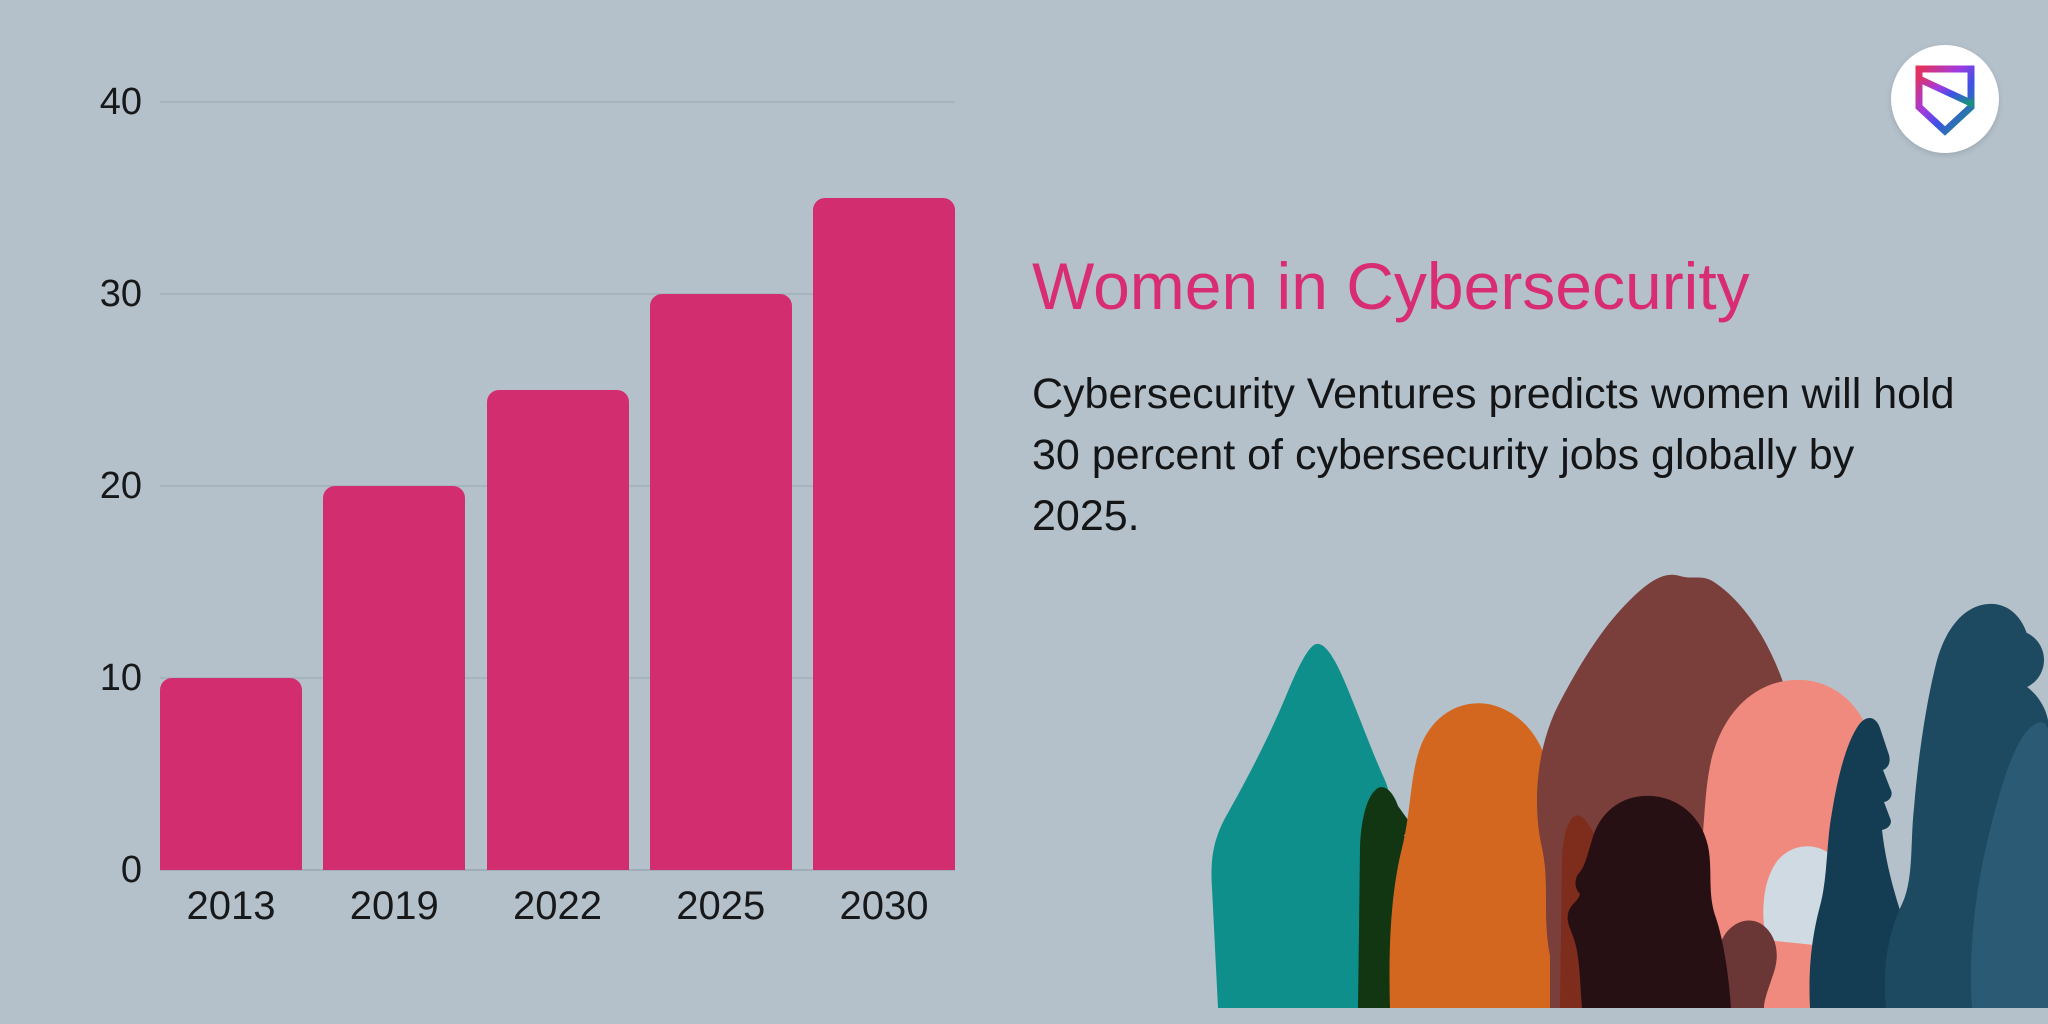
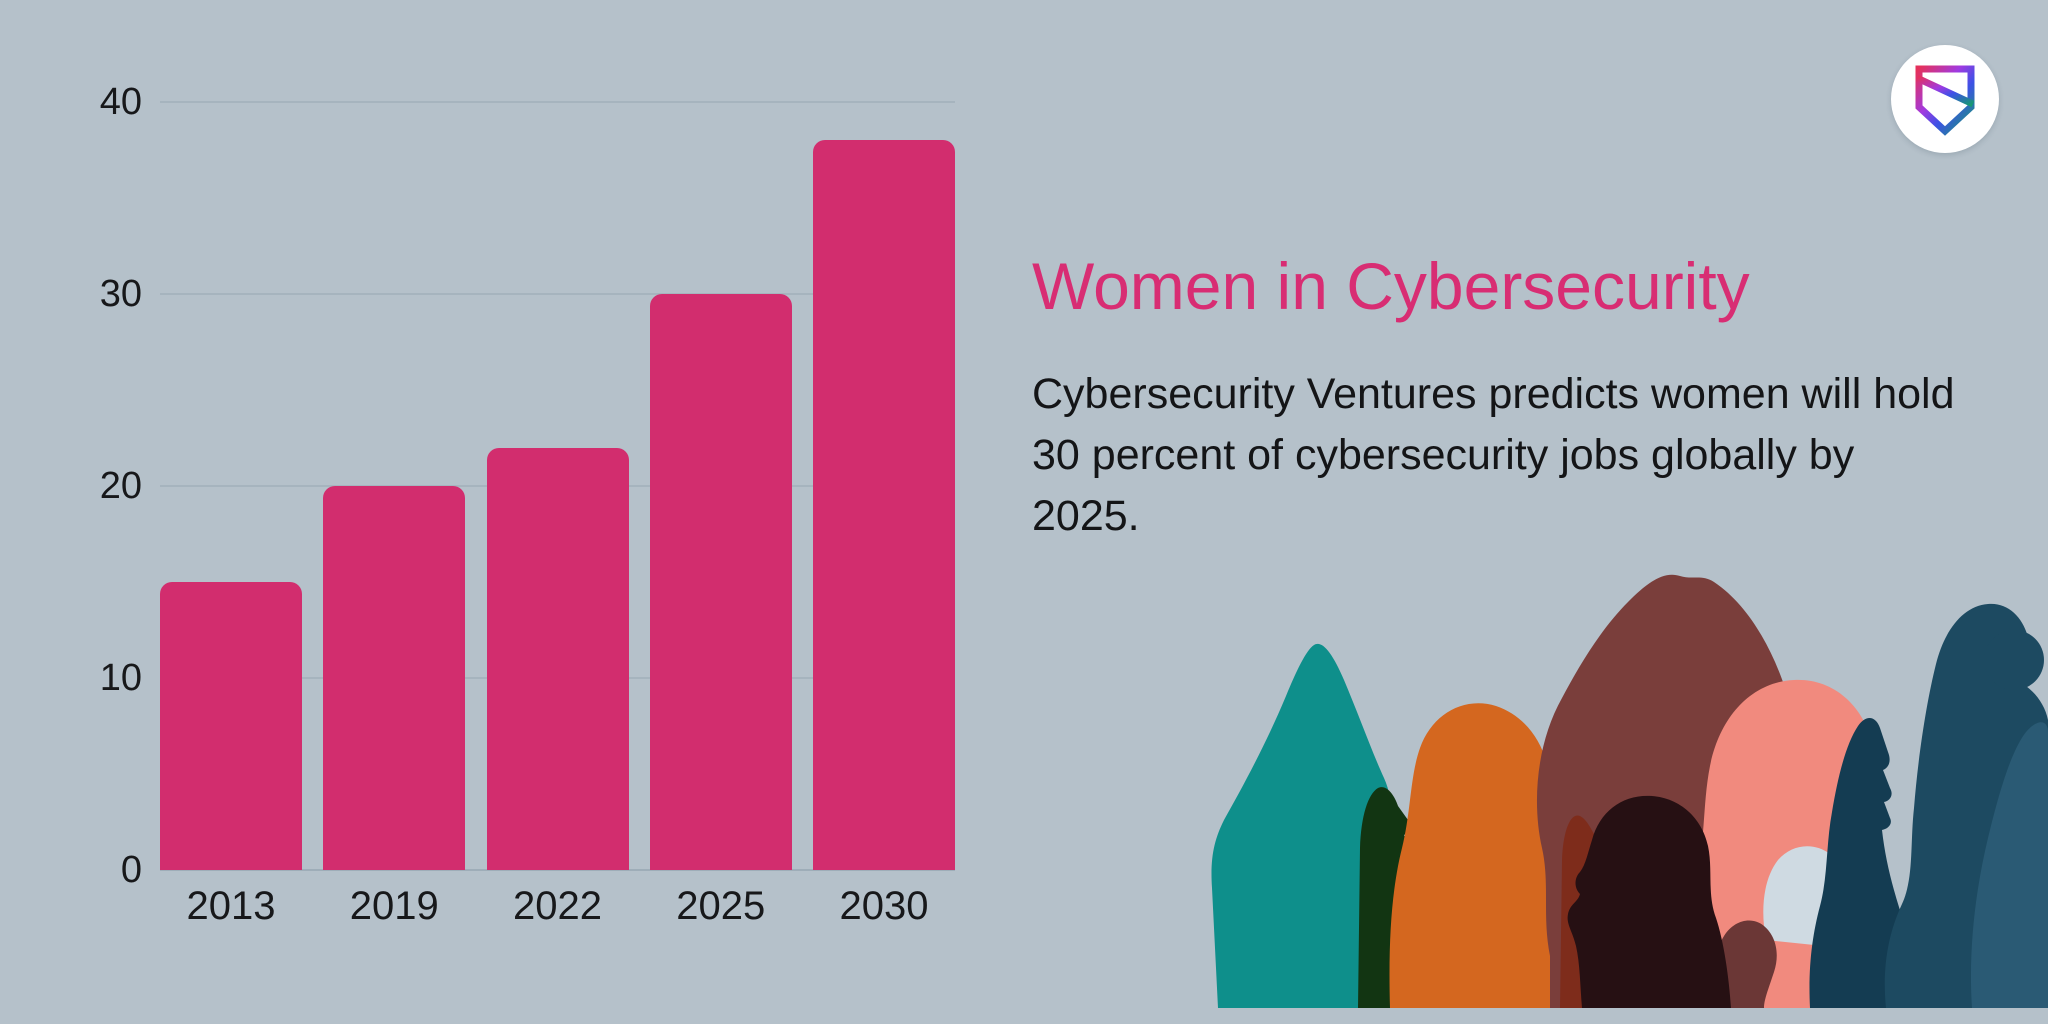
2013: 10 -> 15
2022: 25 -> 22
2030: 35 -> 38
